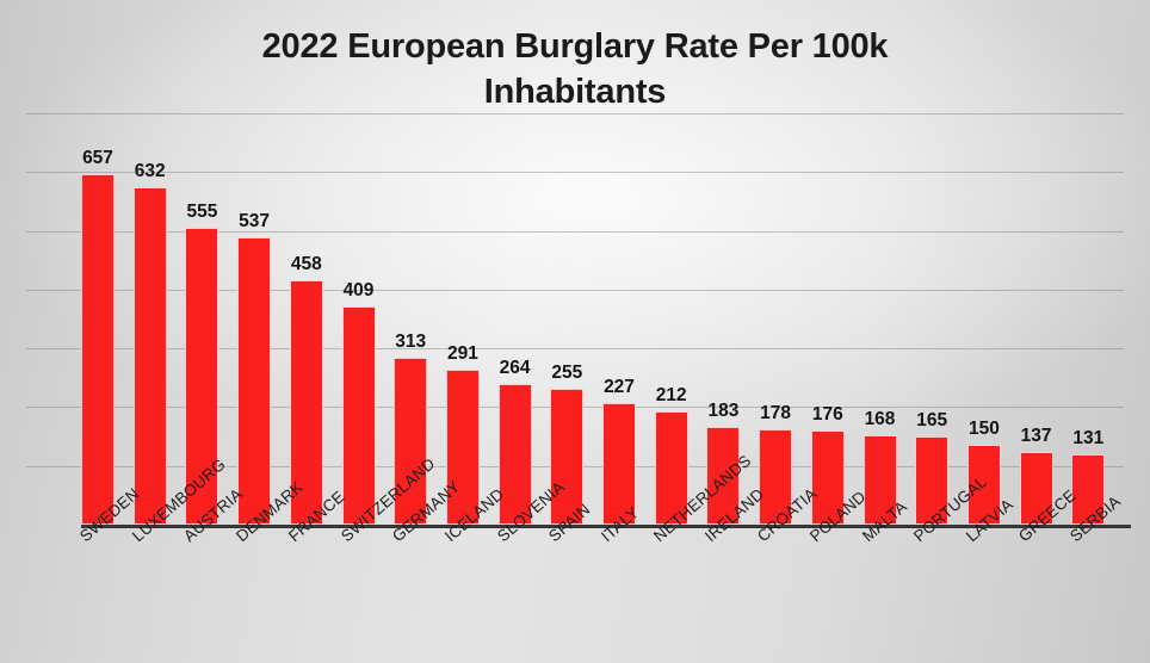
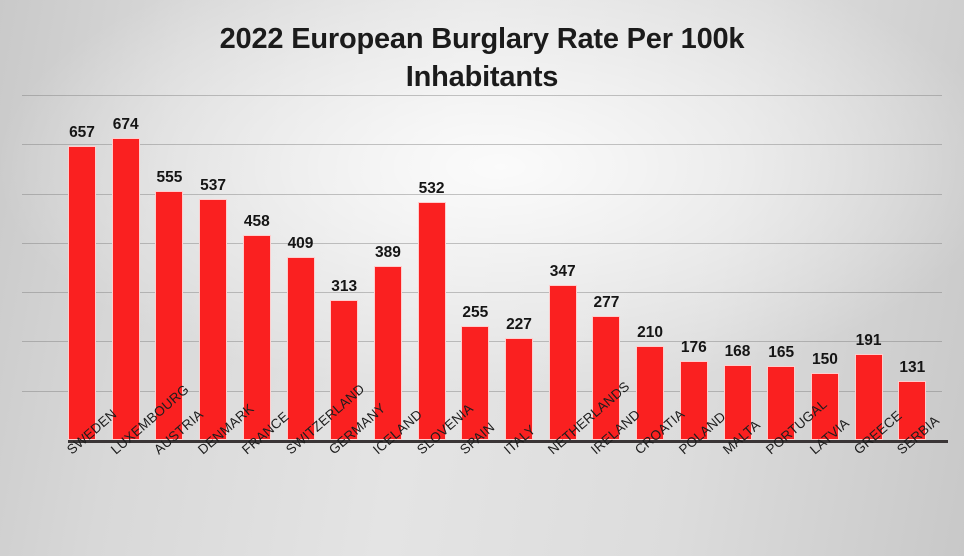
LUXEMBOURG: 632 -> 674
ICELAND: 291 -> 389
SLOVENIA: 264 -> 532
NETHERLANDS: 212 -> 347
IRELAND: 183 -> 277
CROATIA: 178 -> 210
GREECE: 137 -> 191
